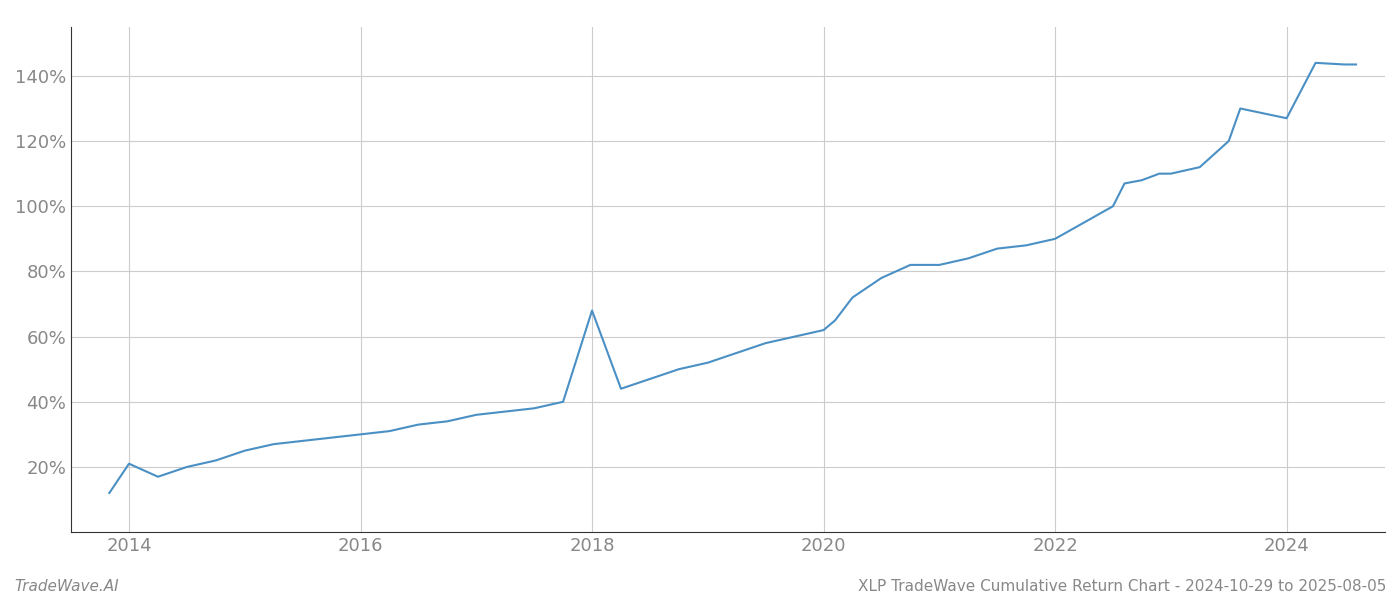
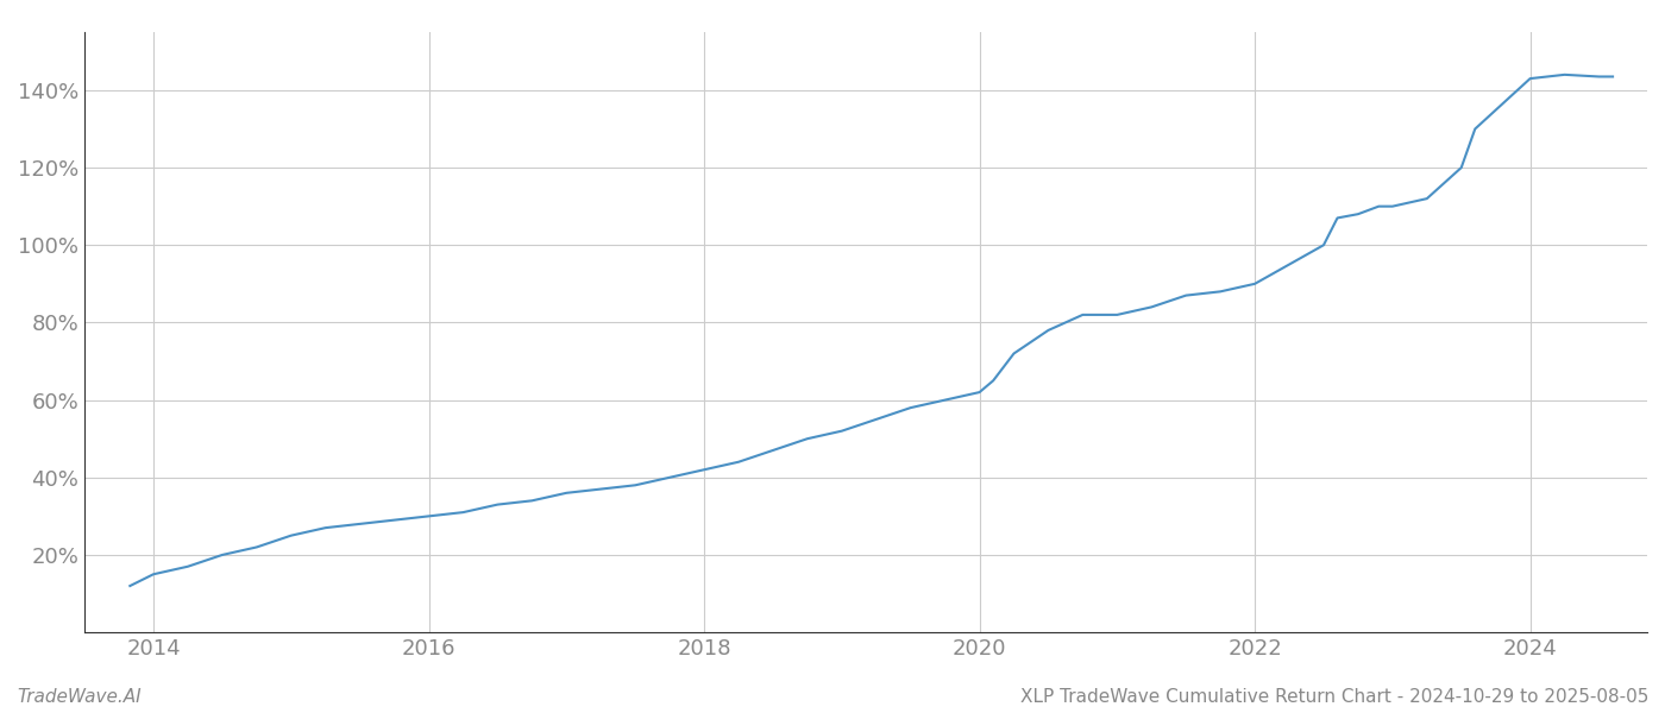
2014: 21.0% -> 15.0%
2018: 68.0% -> 42.0%
2024: 127.0% -> 143.0%
